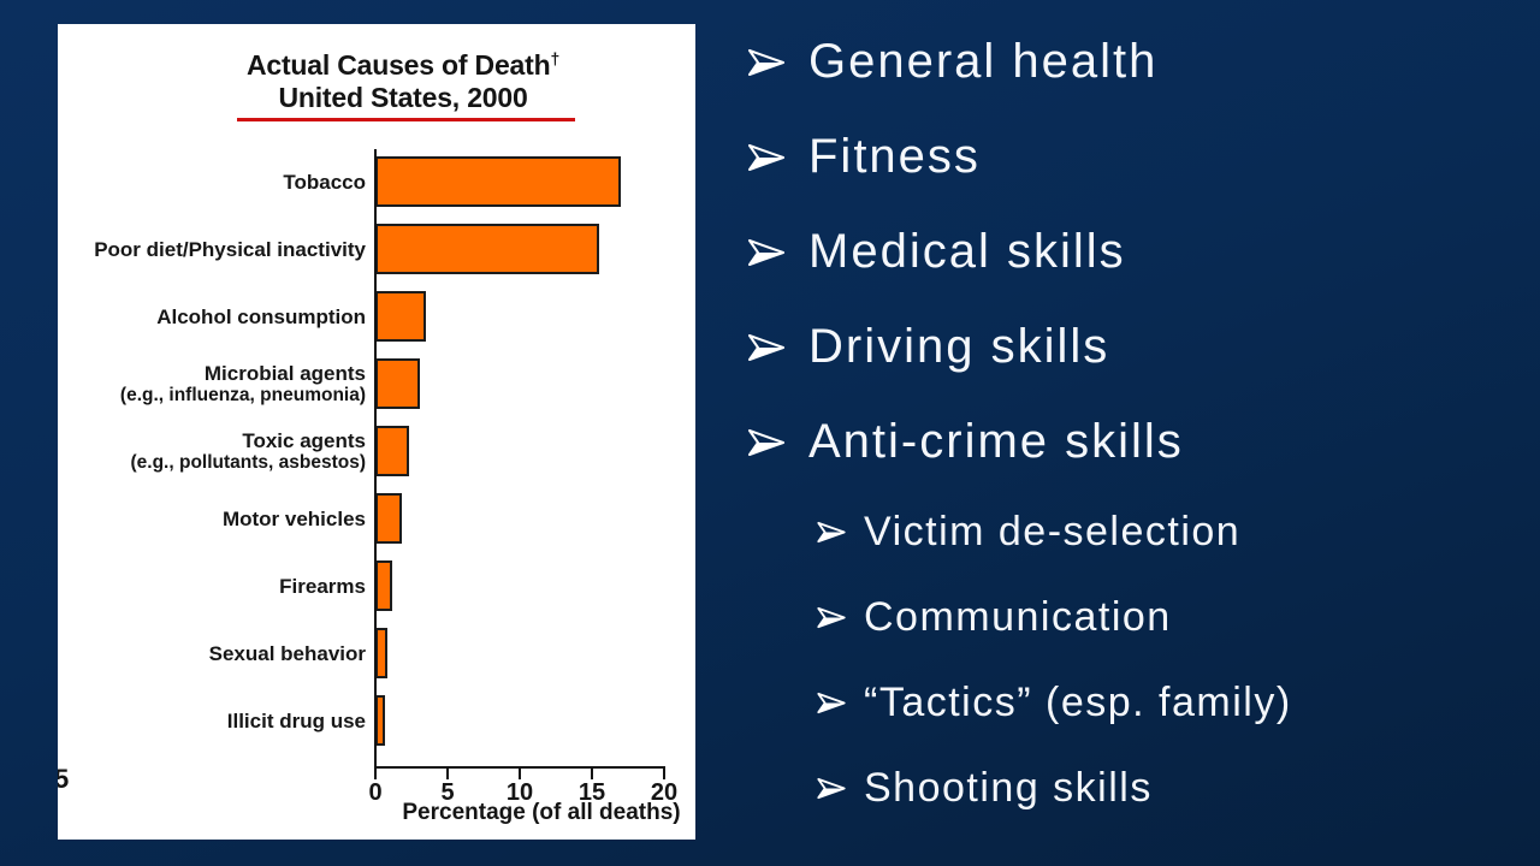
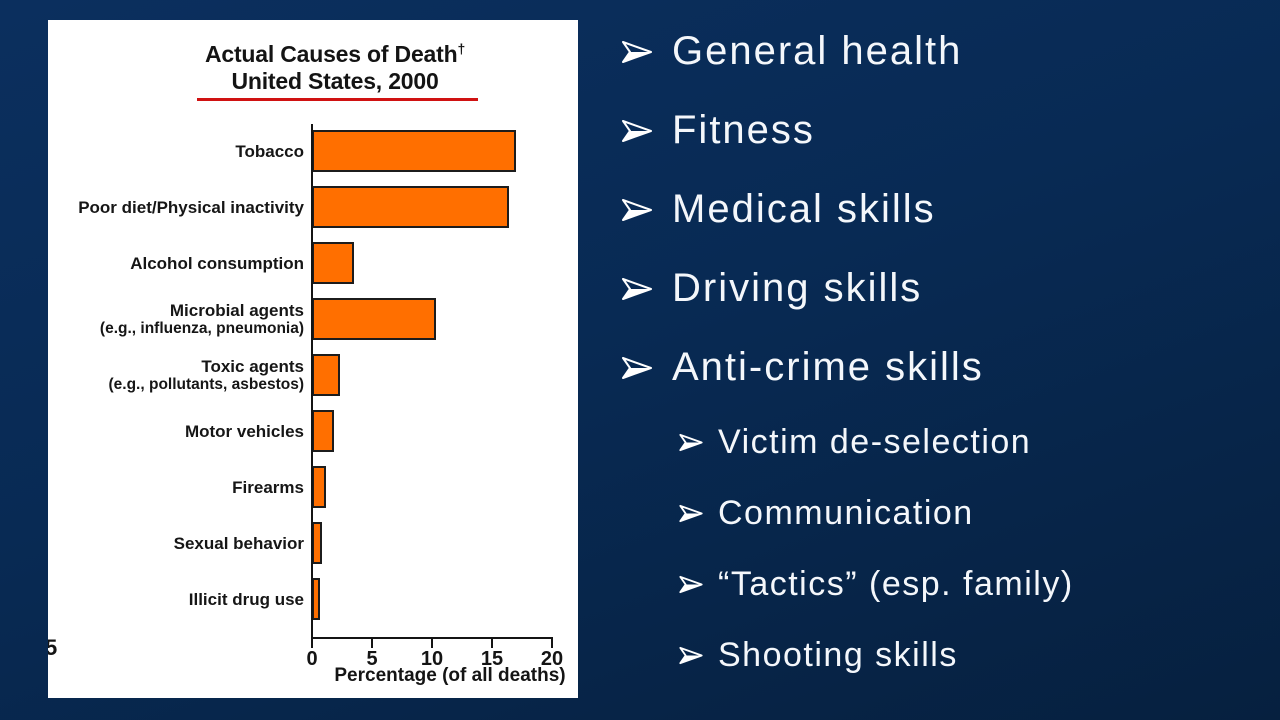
Poor diet/Physical inactivity: 15.5 -> 16.4
Microbial agents: 3.1 -> 10.3
